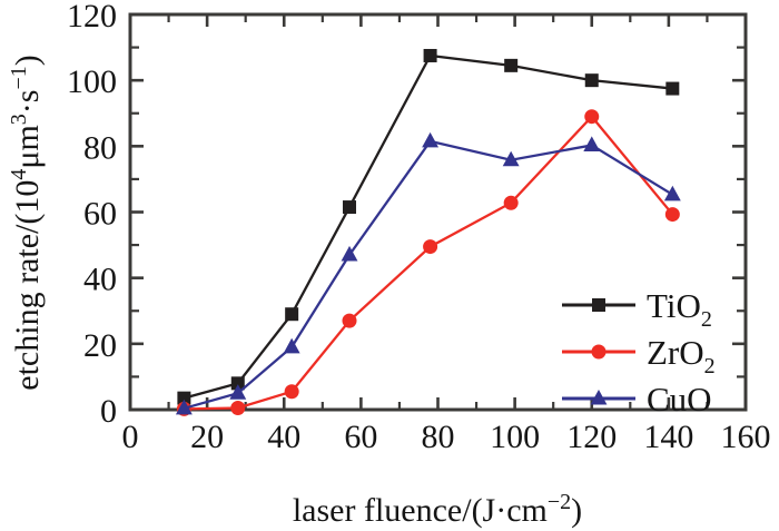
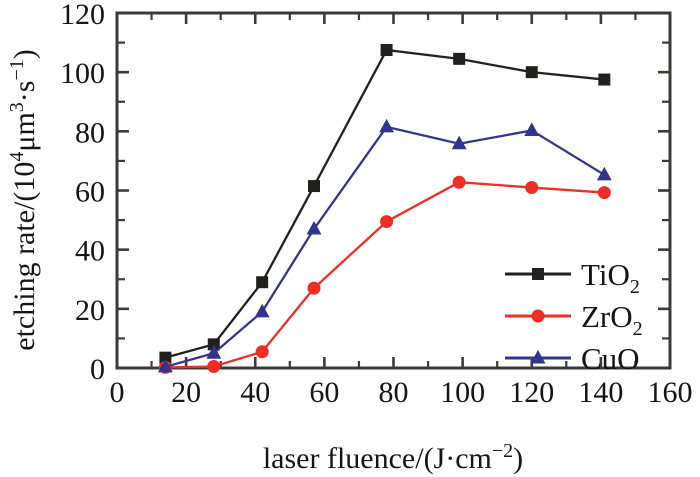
ZrO2/120: 89 -> 61
